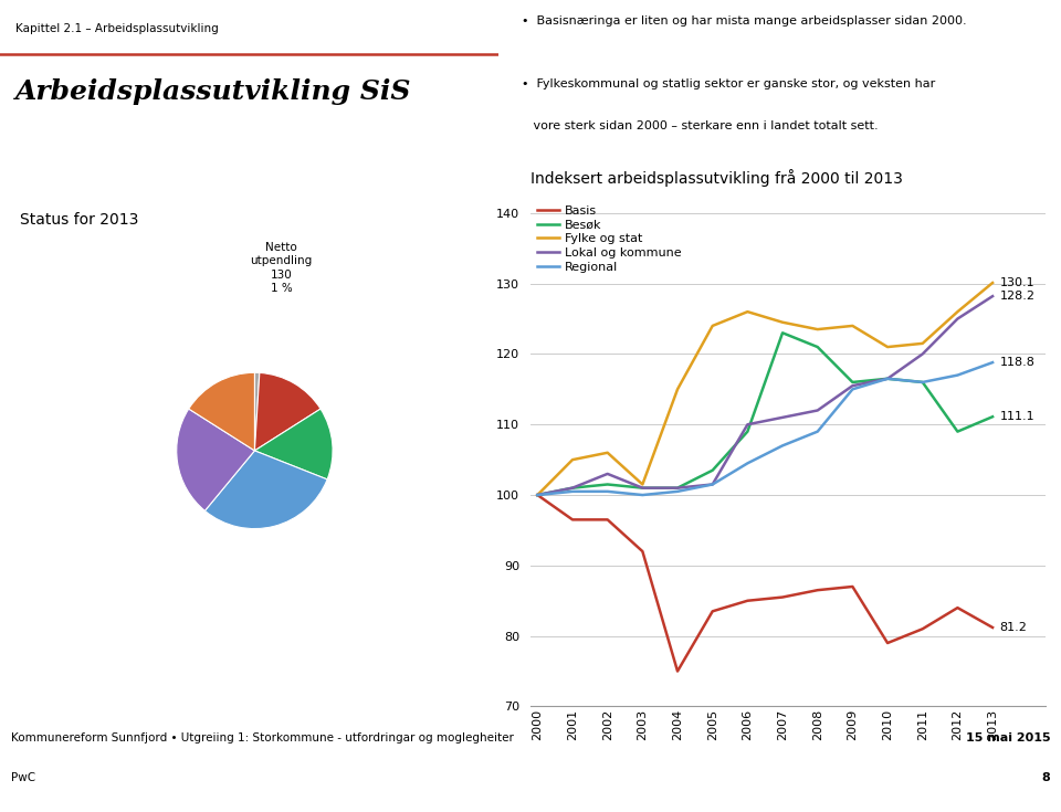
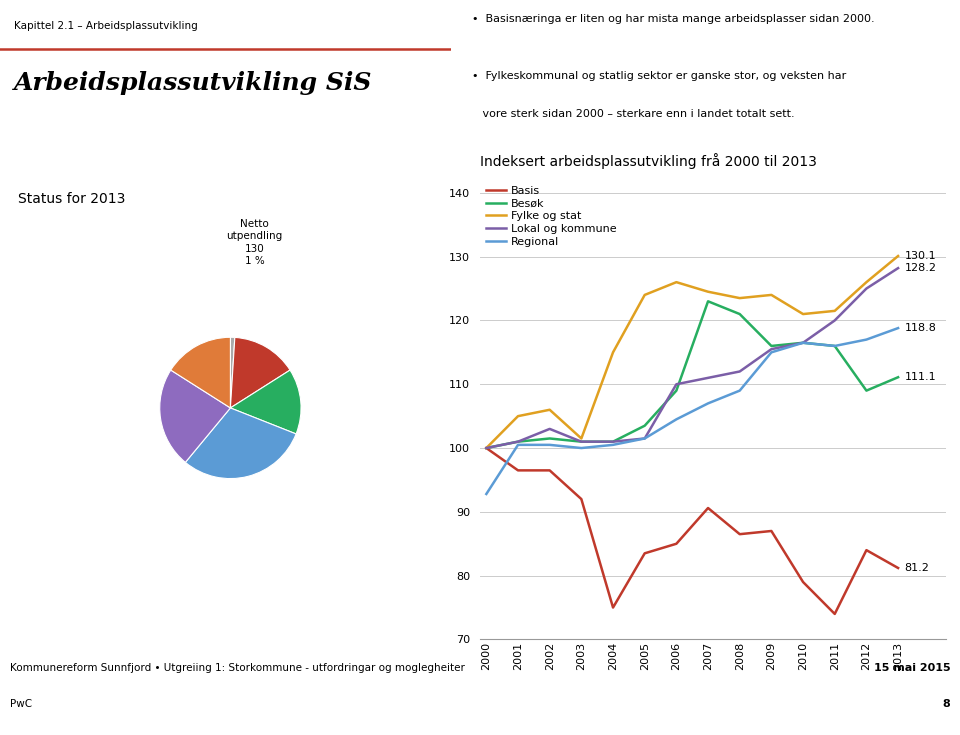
Regional/2000: 100.0 -> 92.8
Basis/2007: 85.5 -> 90.6
Basis/2011: 81.0 -> 74.0
